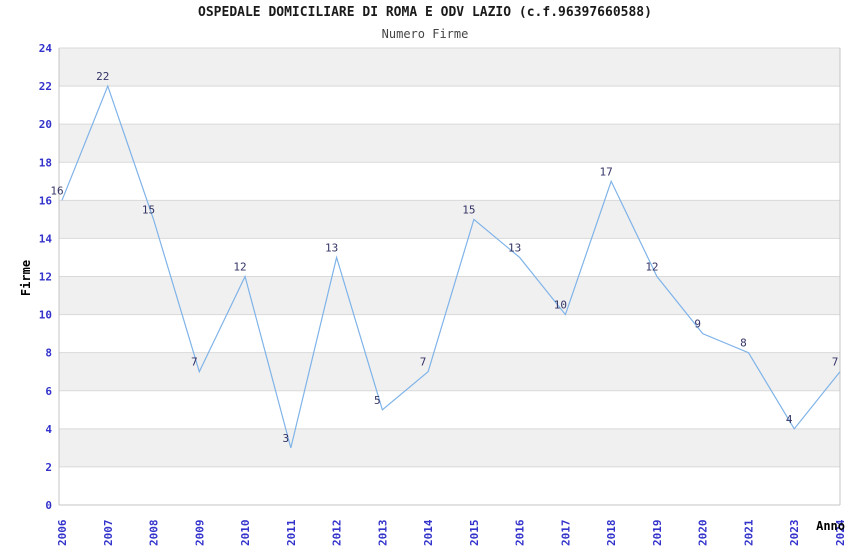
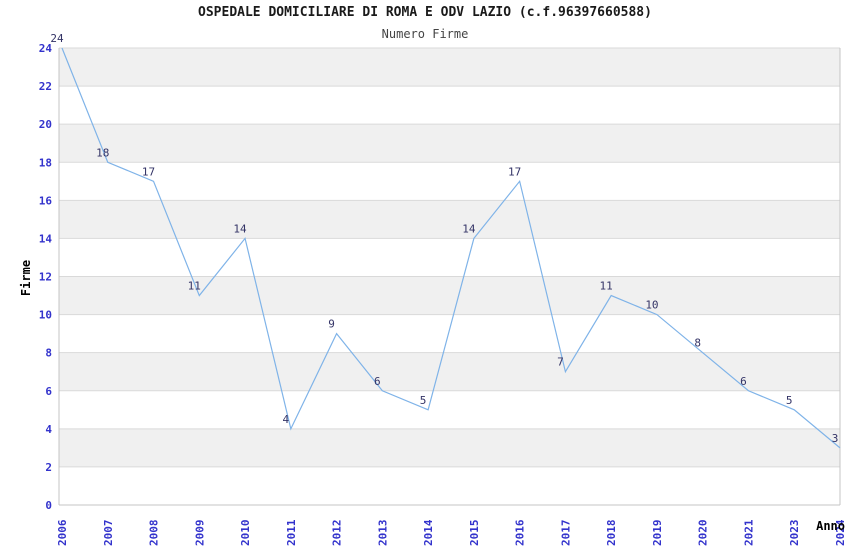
2006: 16 -> 24
2007: 22 -> 18
2008: 15 -> 17
2009: 7 -> 11
2010: 12 -> 14
2011: 3 -> 4
2012: 13 -> 9
2013: 5 -> 6
2014: 7 -> 5
2015: 15 -> 14
2016: 13 -> 17
2017: 10 -> 7
2018: 17 -> 11
2019: 12 -> 10
2020: 9 -> 8
2021: 8 -> 6
2023: 4 -> 5
2024: 7 -> 3
